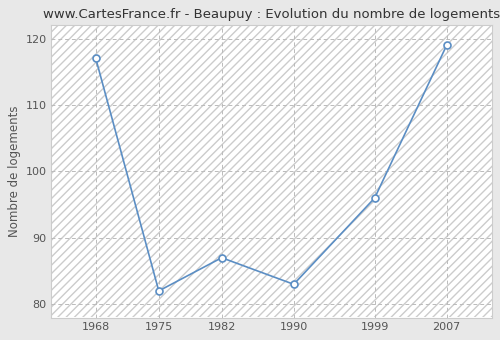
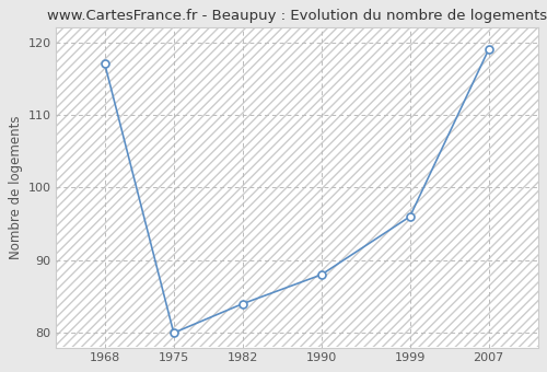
1975: 82 -> 80
1982: 87 -> 84
1990: 83 -> 88
